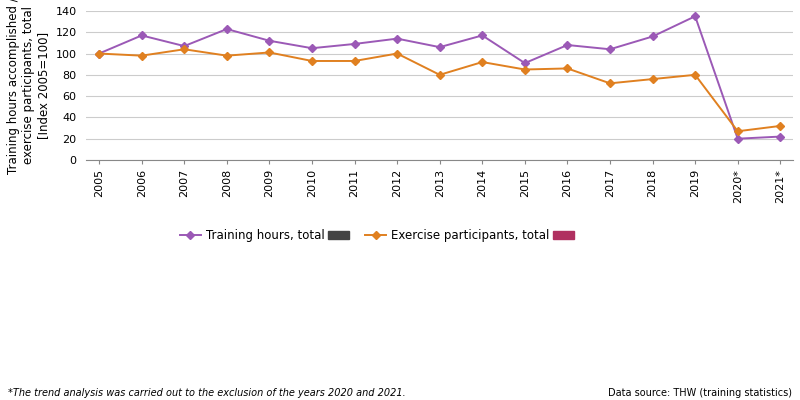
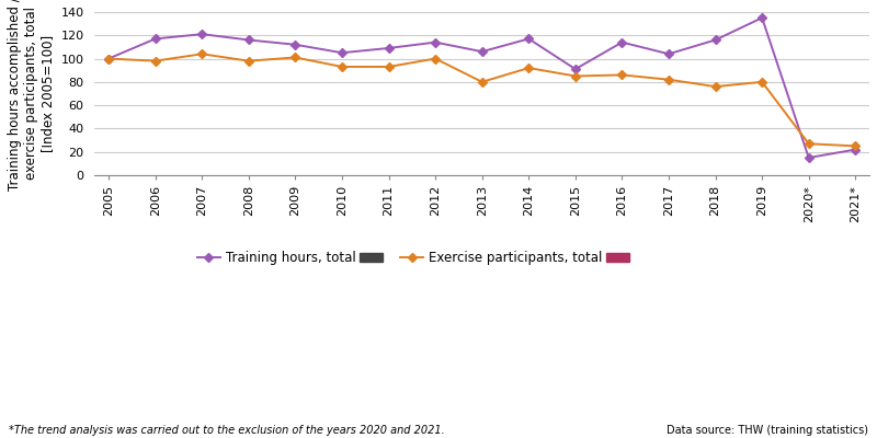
Training hours, total/2007: 107 -> 121
Training hours, total/2008: 123 -> 116
Training hours, total/2016: 108 -> 114
Exercise participants, total/2017: 72 -> 82
Training hours, total/2020*: 20 -> 15
Exercise participants, total/2021*: 32 -> 25
